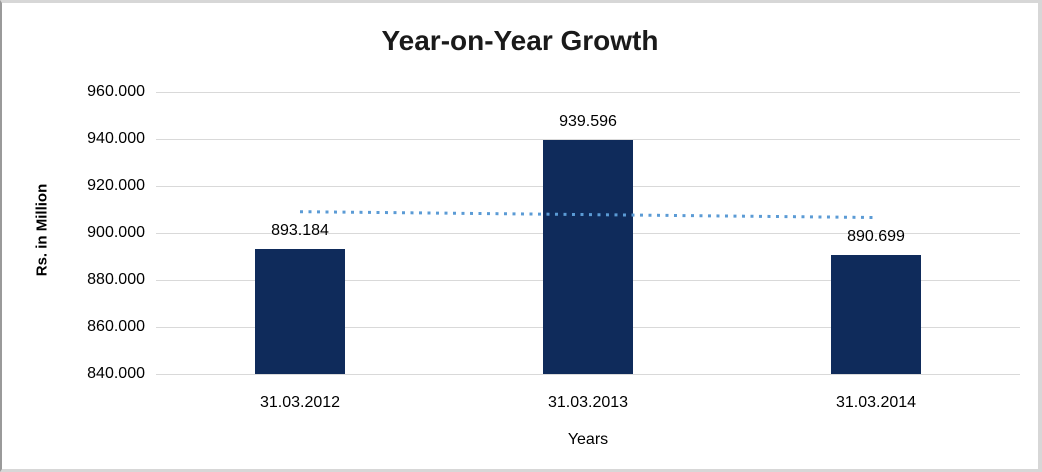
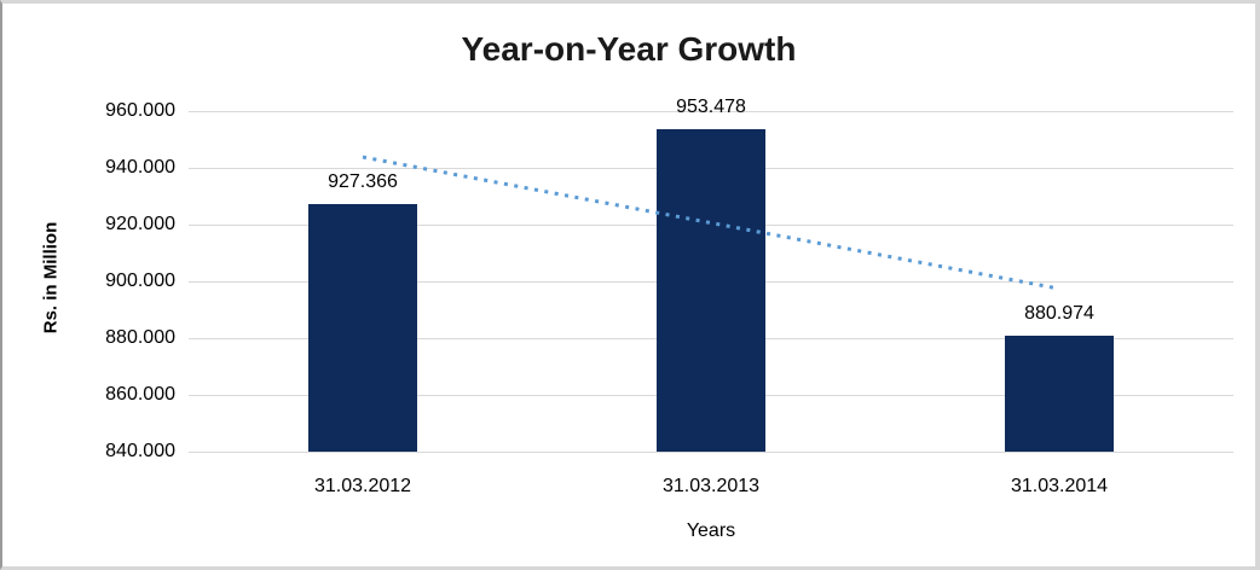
31.03.2012: 893.184 -> 927.366
31.03.2013: 939.596 -> 953.478
31.03.2014: 890.699 -> 880.974
